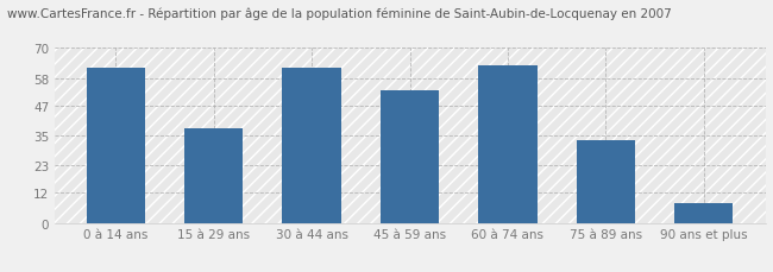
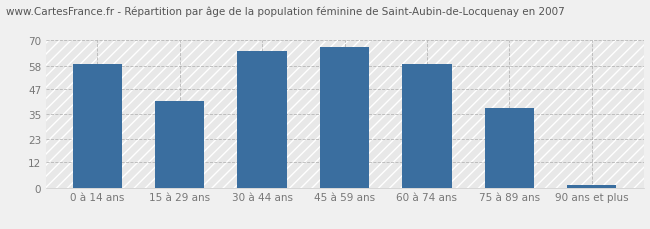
0 à 14 ans: 62 -> 59
15 à 29 ans: 38 -> 41
30 à 44 ans: 62 -> 65
45 à 59 ans: 53 -> 67
60 à 74 ans: 63 -> 59
75 à 89 ans: 33 -> 38
90 ans et plus: 8 -> 1
